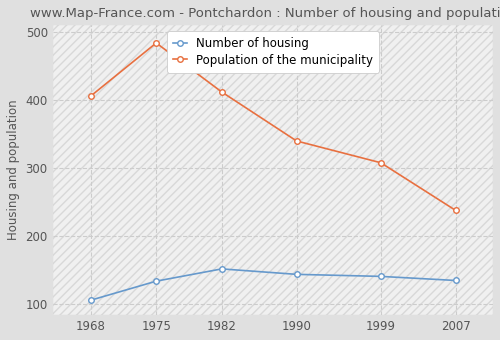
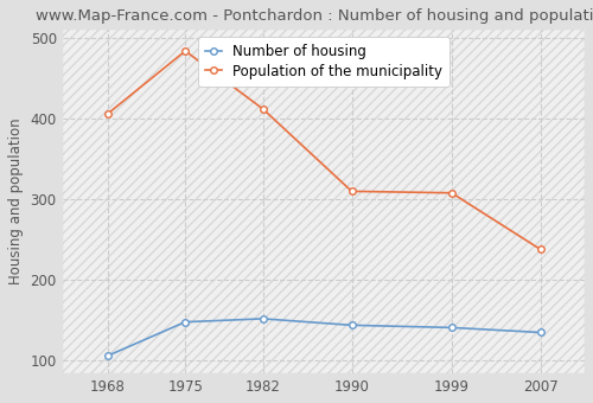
Number of housing/1975: 134 -> 148
Population of the municipality/1990: 340 -> 310
